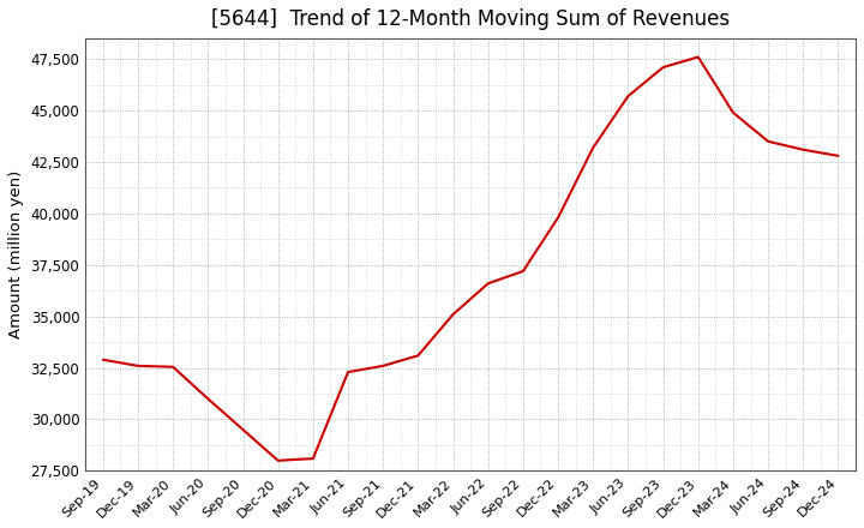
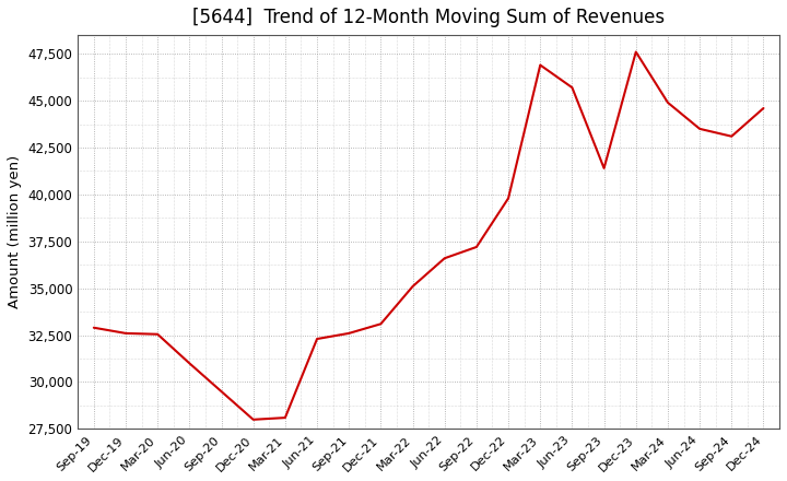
Mar-23: 43,200 -> 46,900
Sep-23: 47,100 -> 41,400
Dec-24: 42,800 -> 44,600
